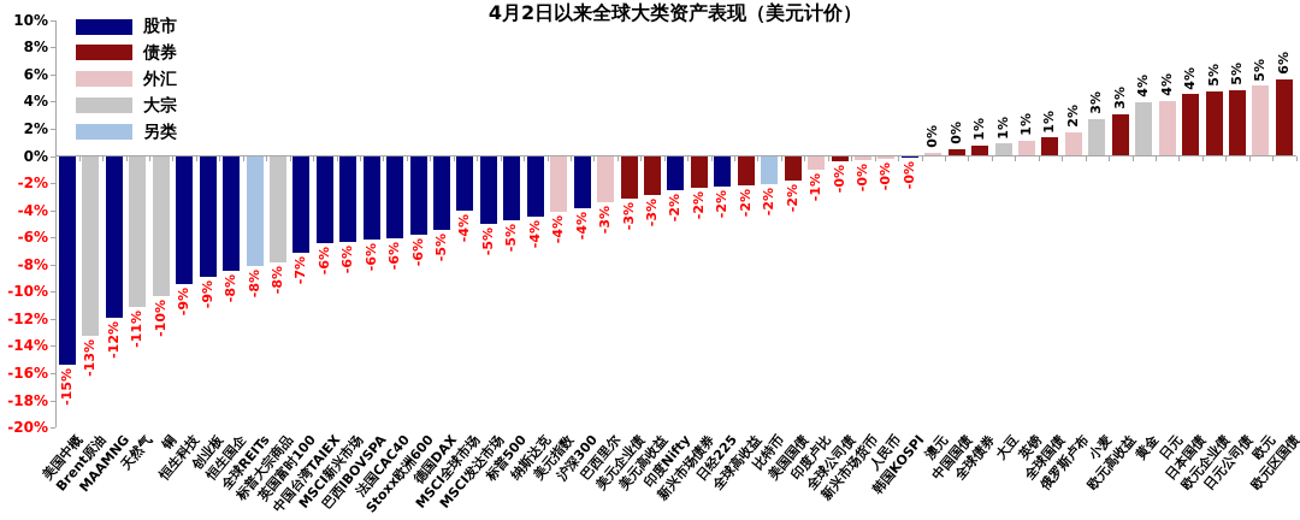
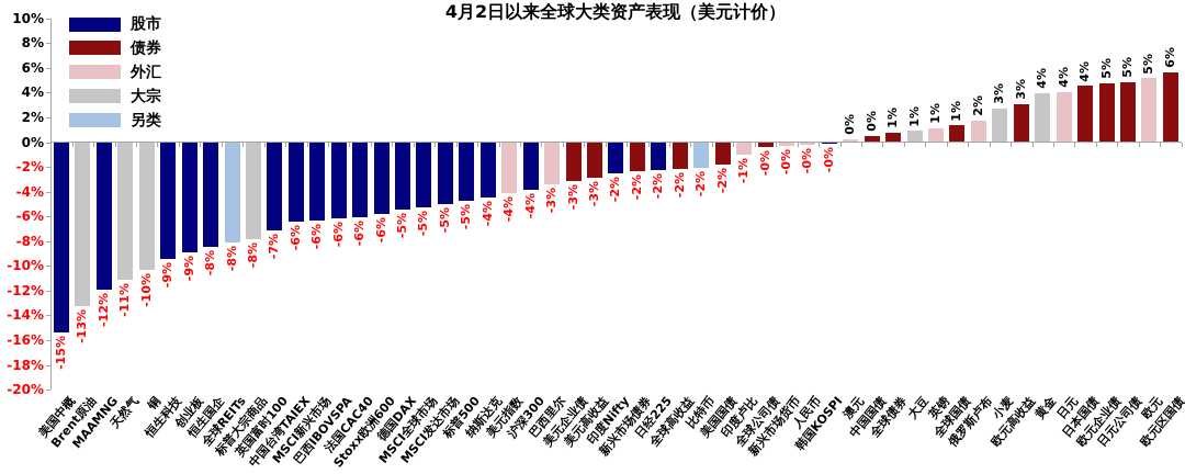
MSCI全球市场: -4% -> -5%
